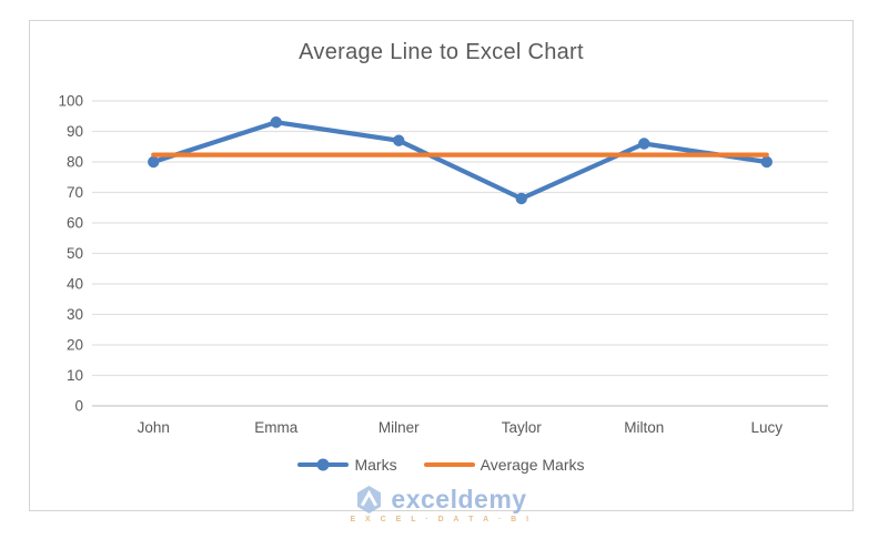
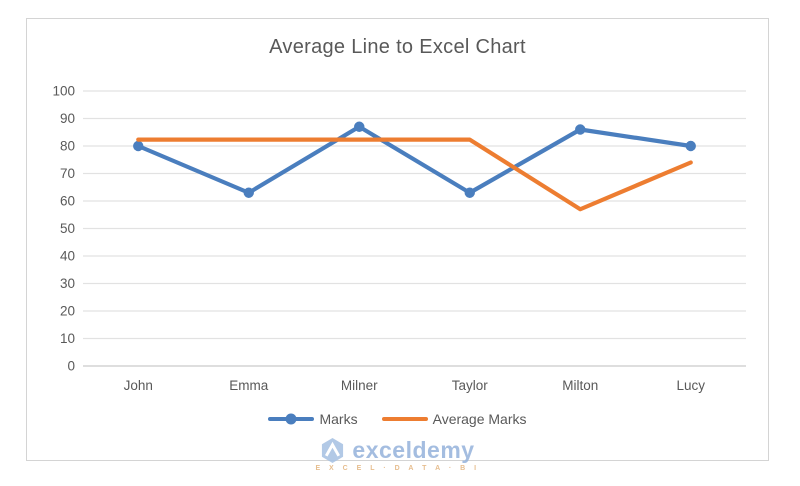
Marks/Emma: 93 -> 63
Marks/Taylor: 68 -> 63
Average Marks/Milton: 82 -> 57
Average Marks/Lucy: 82 -> 74
